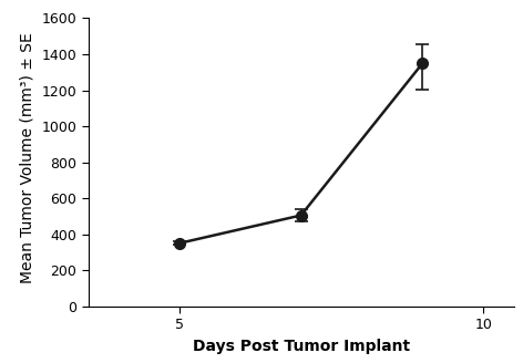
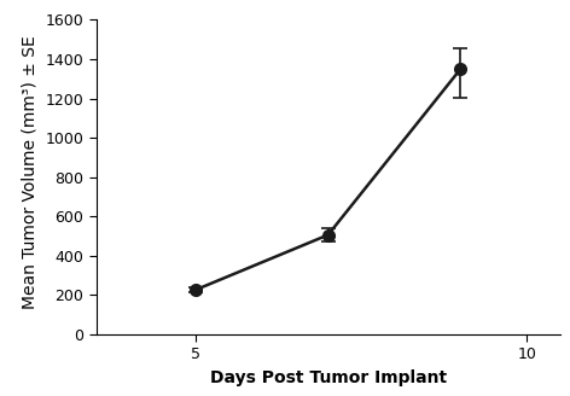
5: 350 -> 220
